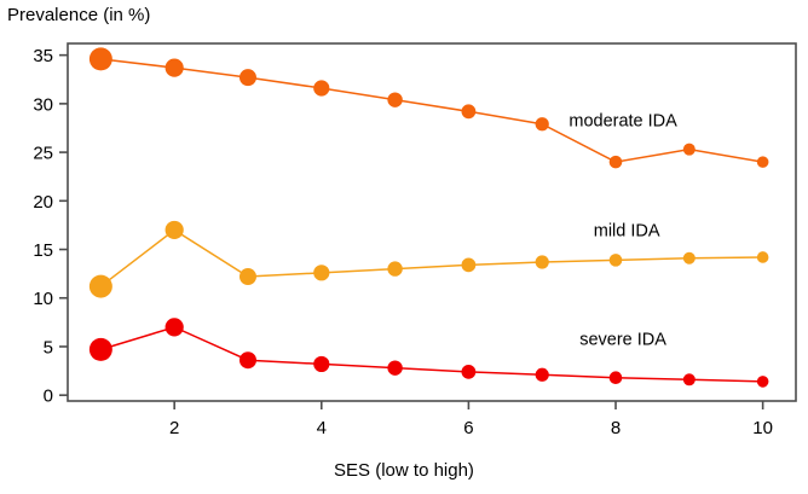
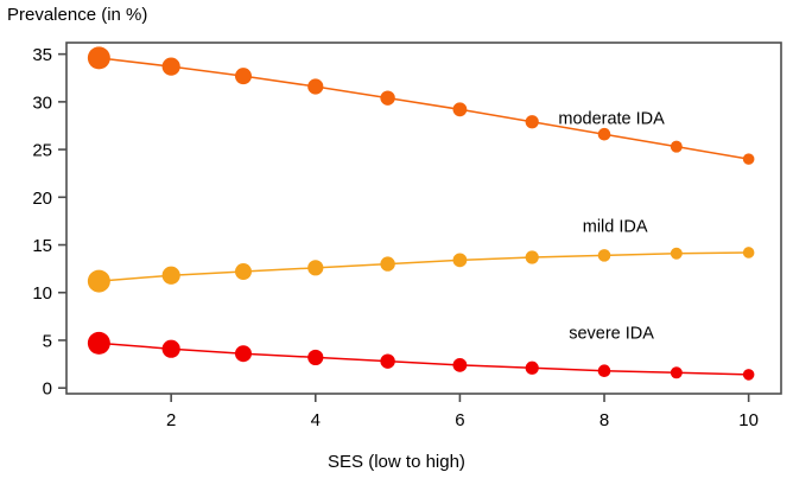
mild IDA/2: 17 -> 12
severe IDA/2: 7 -> 4
moderate IDA/8: 24 -> 27
